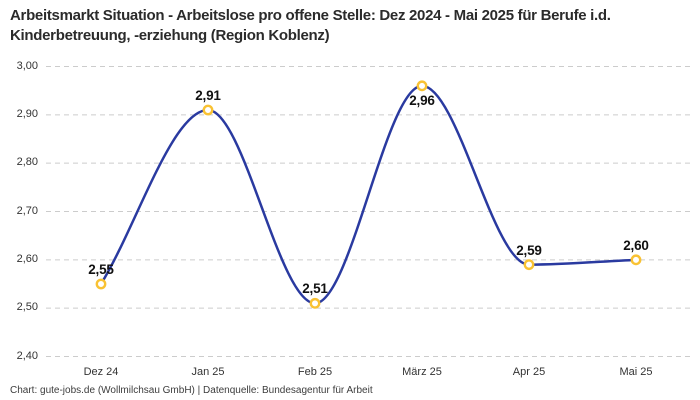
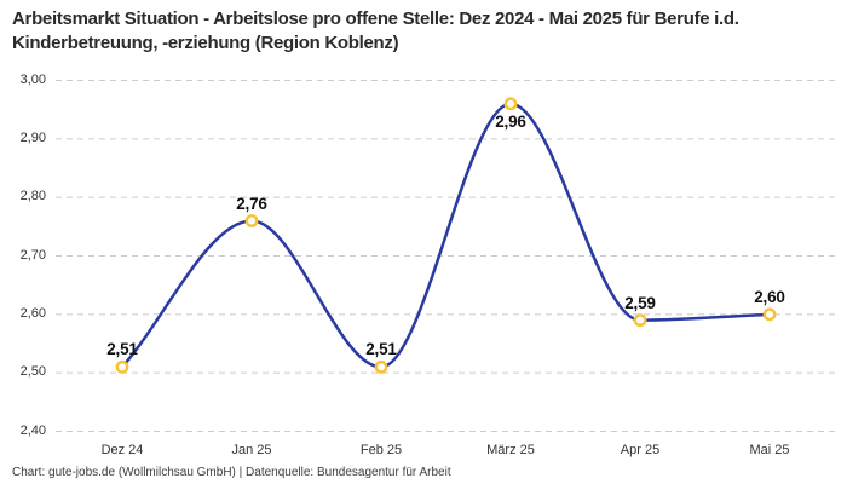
Dez 24: 2,55 -> 2,51
Jan 25: 2,91 -> 2,76
